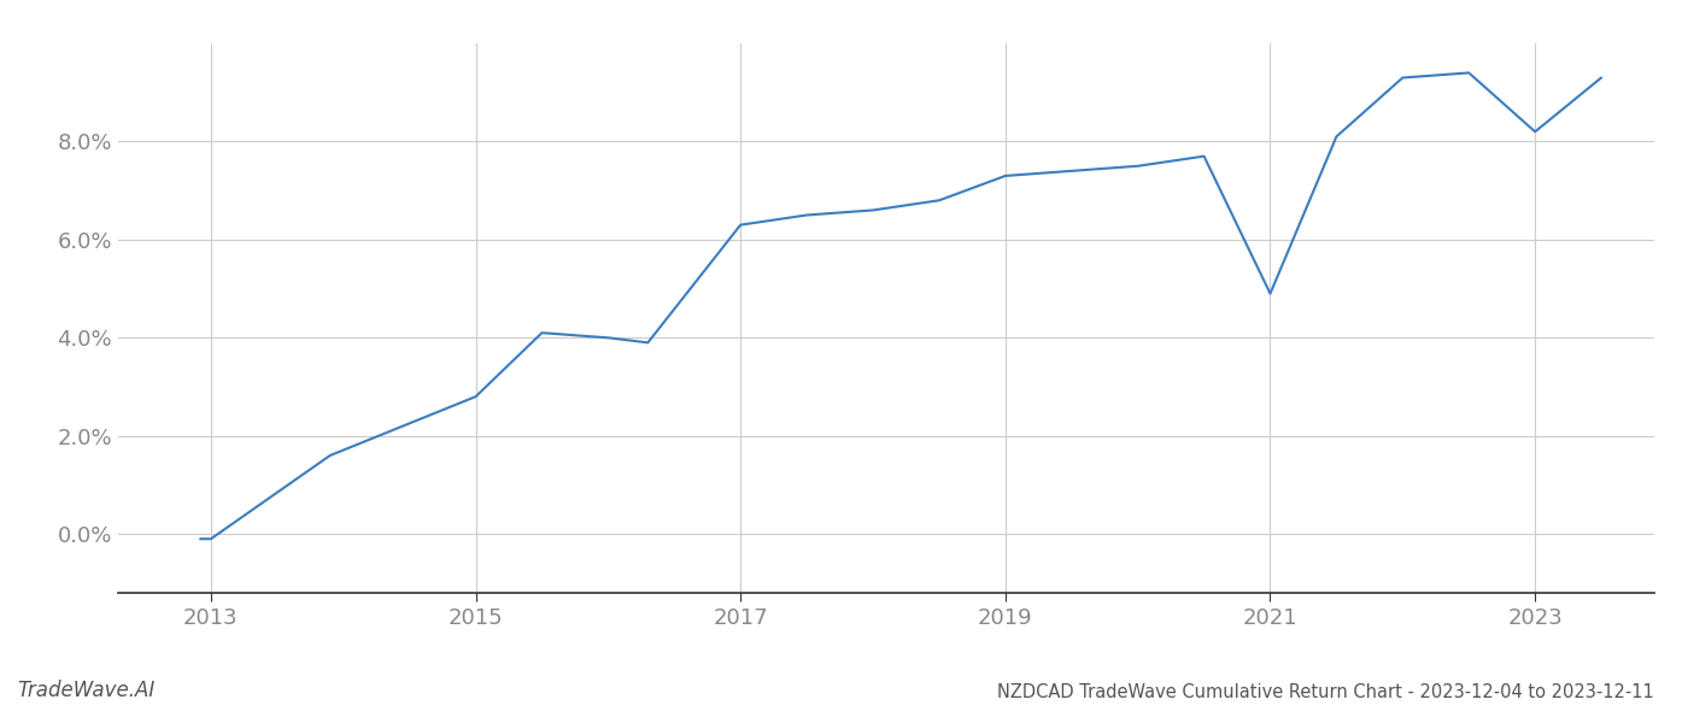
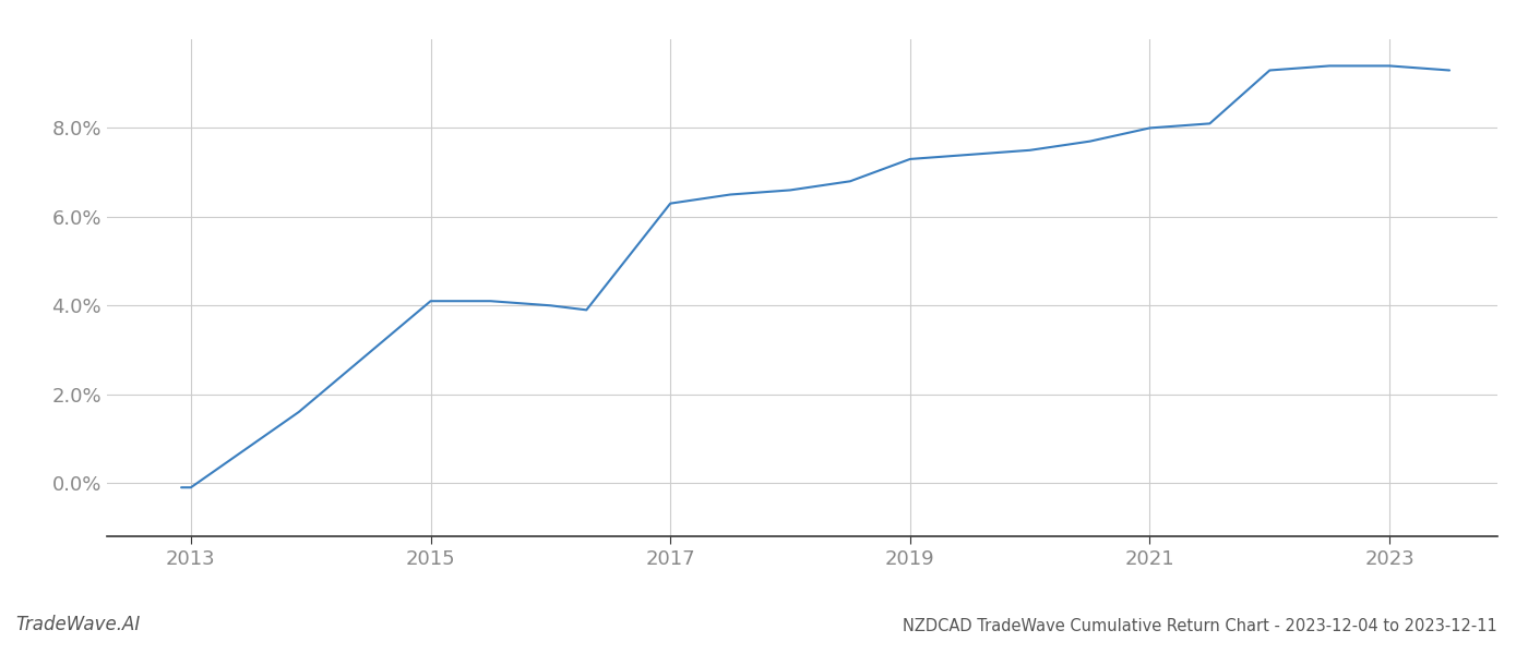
2015: 2.8% -> 4.1%
2021: 4.9% -> 8.0%
2023: 8.2% -> 9.4%
